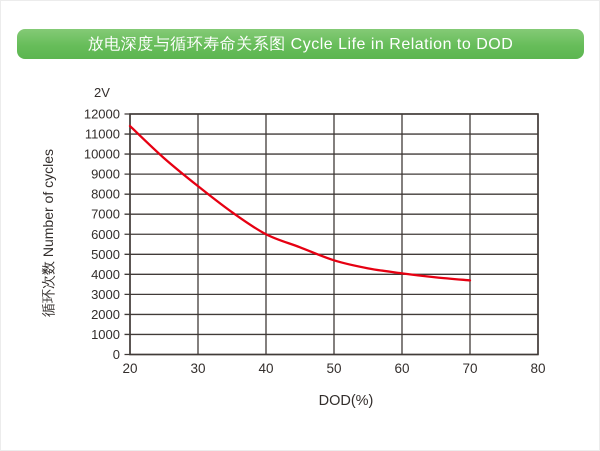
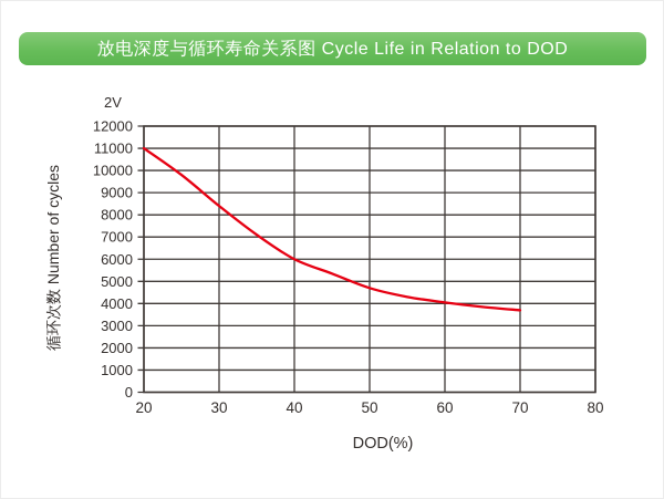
20: 11400 -> 11000
